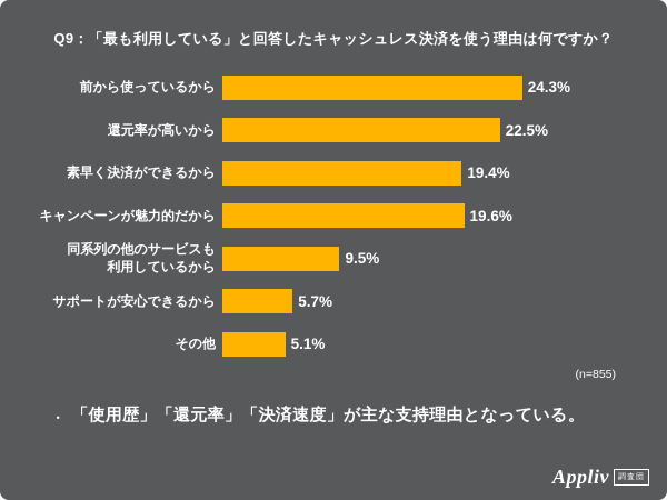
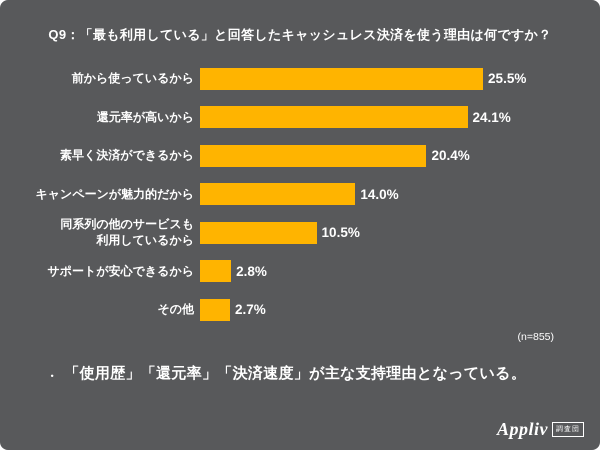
前から使っているから: 24.3% -> 25.5%
還元率が高いから: 22.5% -> 24.1%
素早く決済ができるから: 19.4% -> 20.4%
キャンペーンが魅力的だから: 19.6% -> 14.0%
同系列の他のサービスも 利用しているから: 9.5% -> 10.5%
サポートが安心できるから: 5.7% -> 2.8%
その他: 5.1% -> 2.7%
